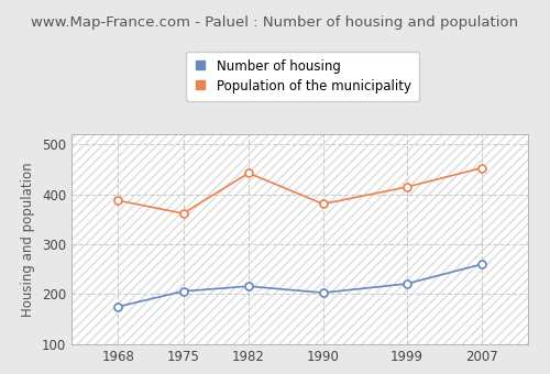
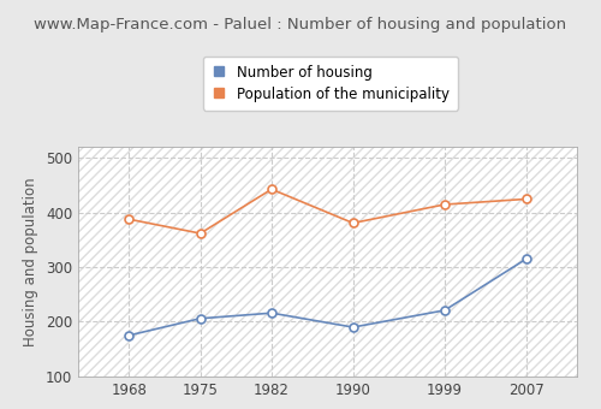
Number of housing/1990: 203 -> 190
Number of housing/2007: 260 -> 315
Population of the municipality/2007: 453 -> 425
